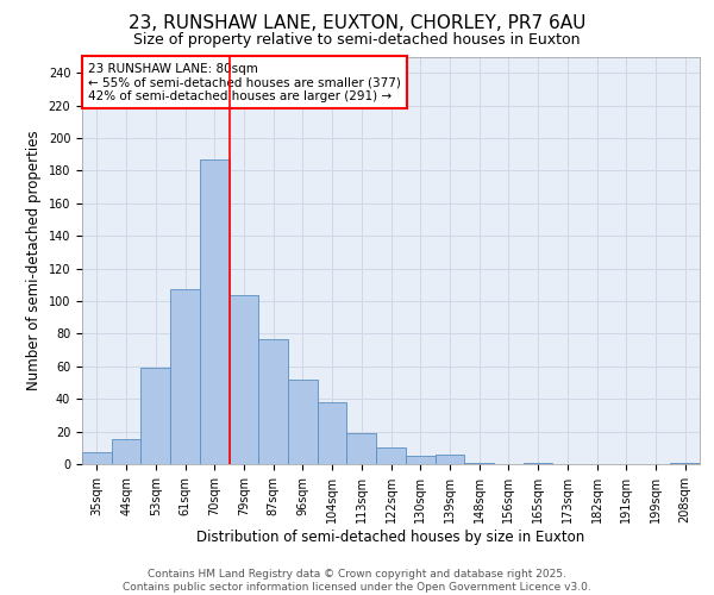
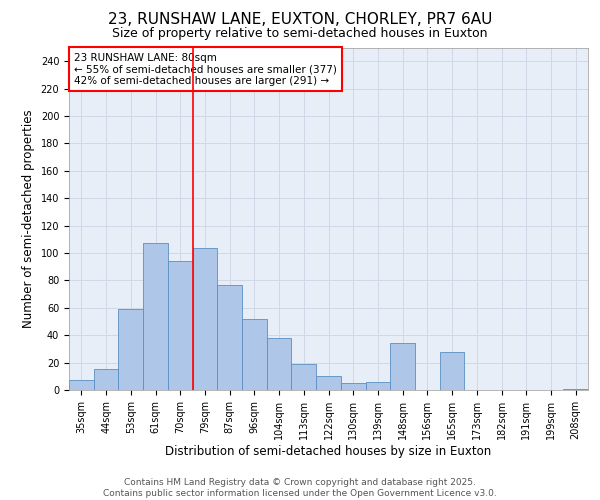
70sqm: 187 -> 94
148sqm: 1 -> 34
165sqm: 1 -> 28
